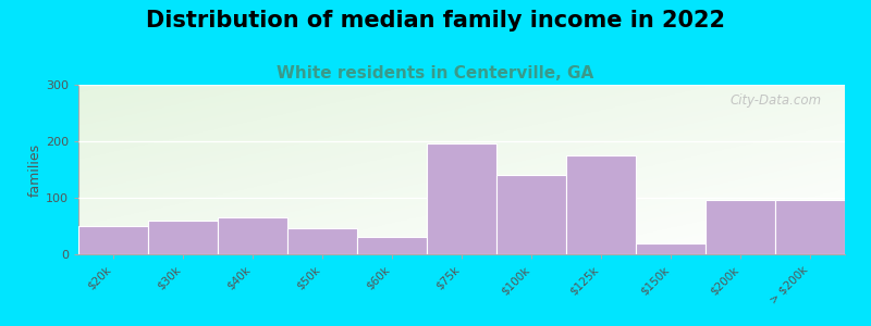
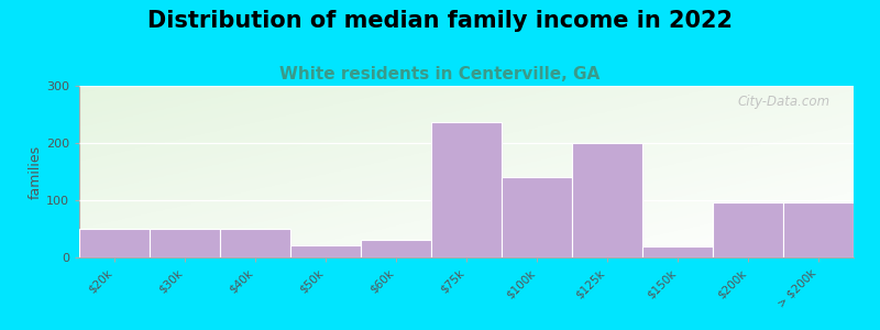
$30k: 60 -> 50
$40k: 65 -> 50
$50k: 47 -> 22
$75k: 197 -> 236
$125k: 175 -> 200
